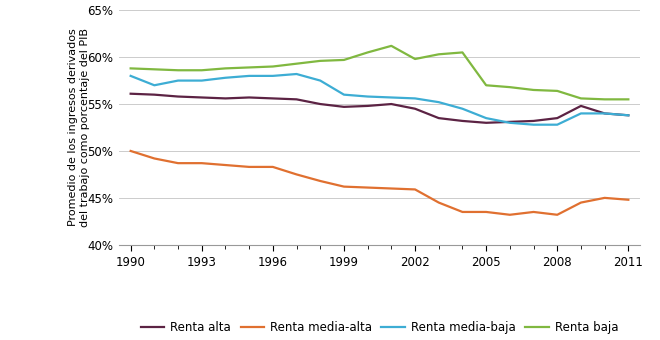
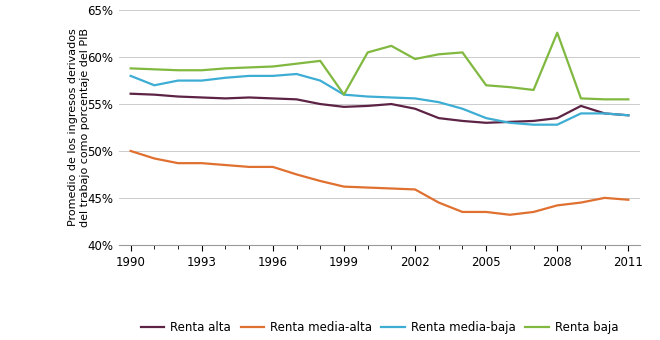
Renta baja/1999: 59.7% -> 56.0%
Renta media-alta/2008: 43.2% -> 44.2%
Renta baja/2008: 56.4% -> 62.6%
